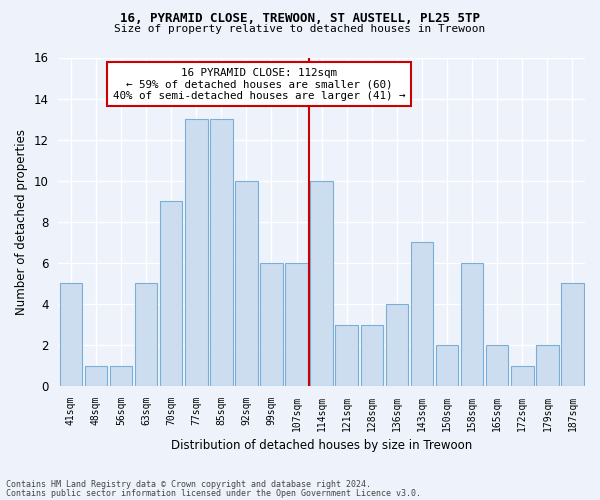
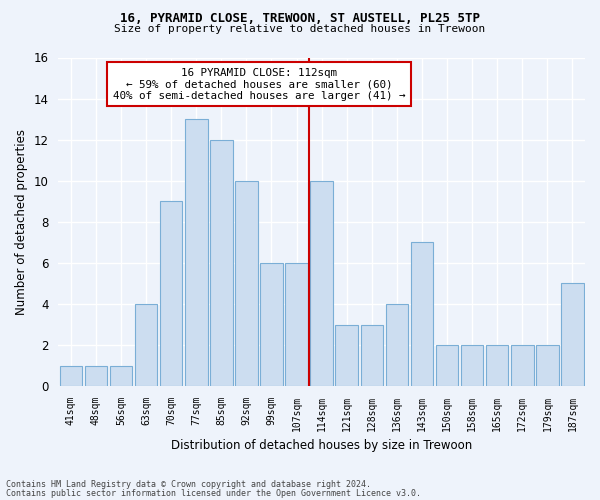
41sqm: 5 -> 1
63sqm: 5 -> 4
85sqm: 13 -> 12
158sqm: 6 -> 2
172sqm: 1 -> 2
